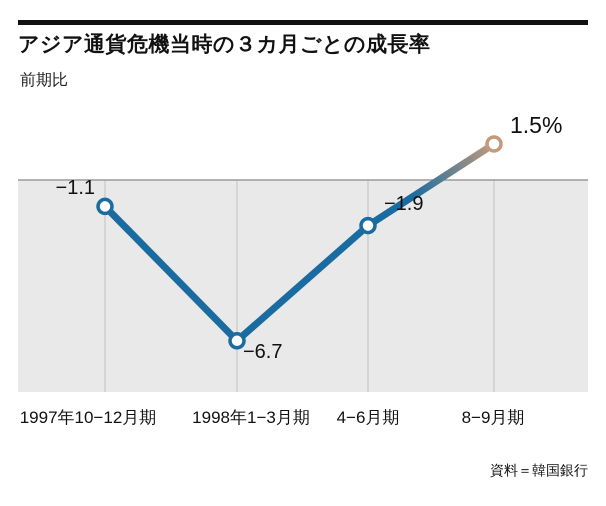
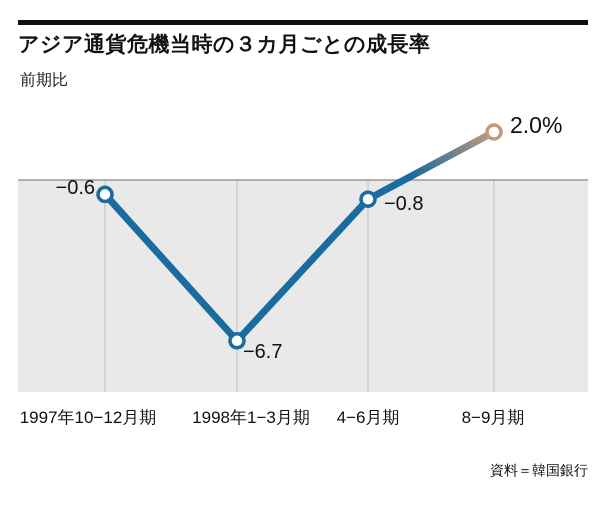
1997年10−12月期: −1.1 -> −0.6
4−6月期: −1.9 -> −0.8
8−9月期: 1.5% -> 2.0%
